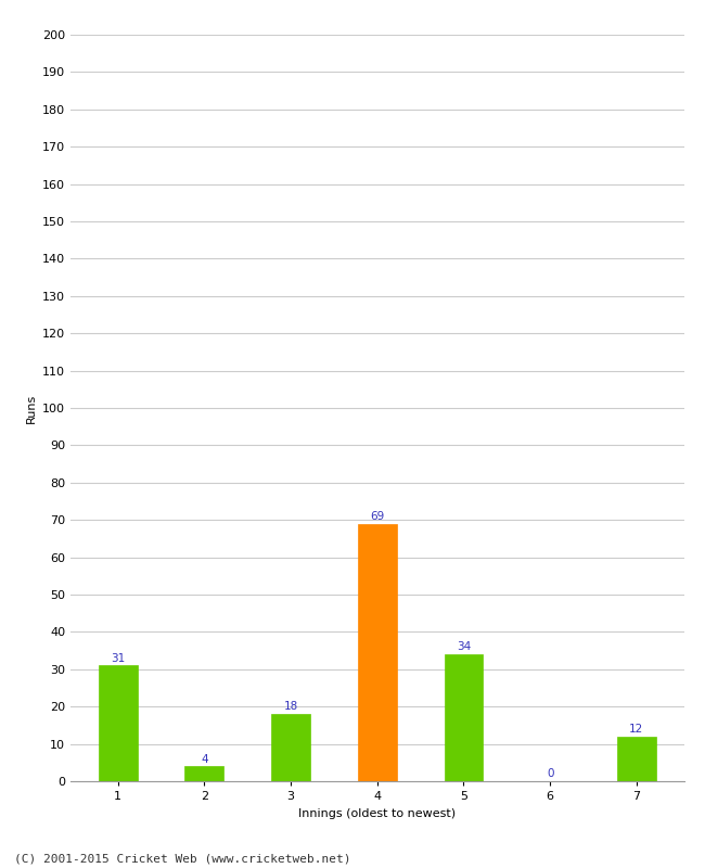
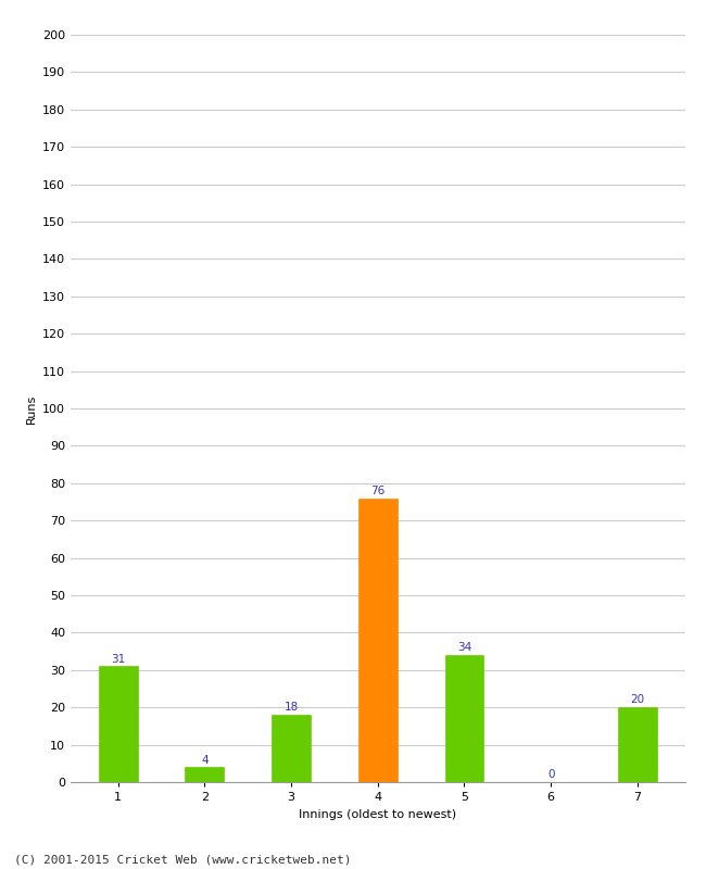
4: 69 -> 76
7: 12 -> 20
